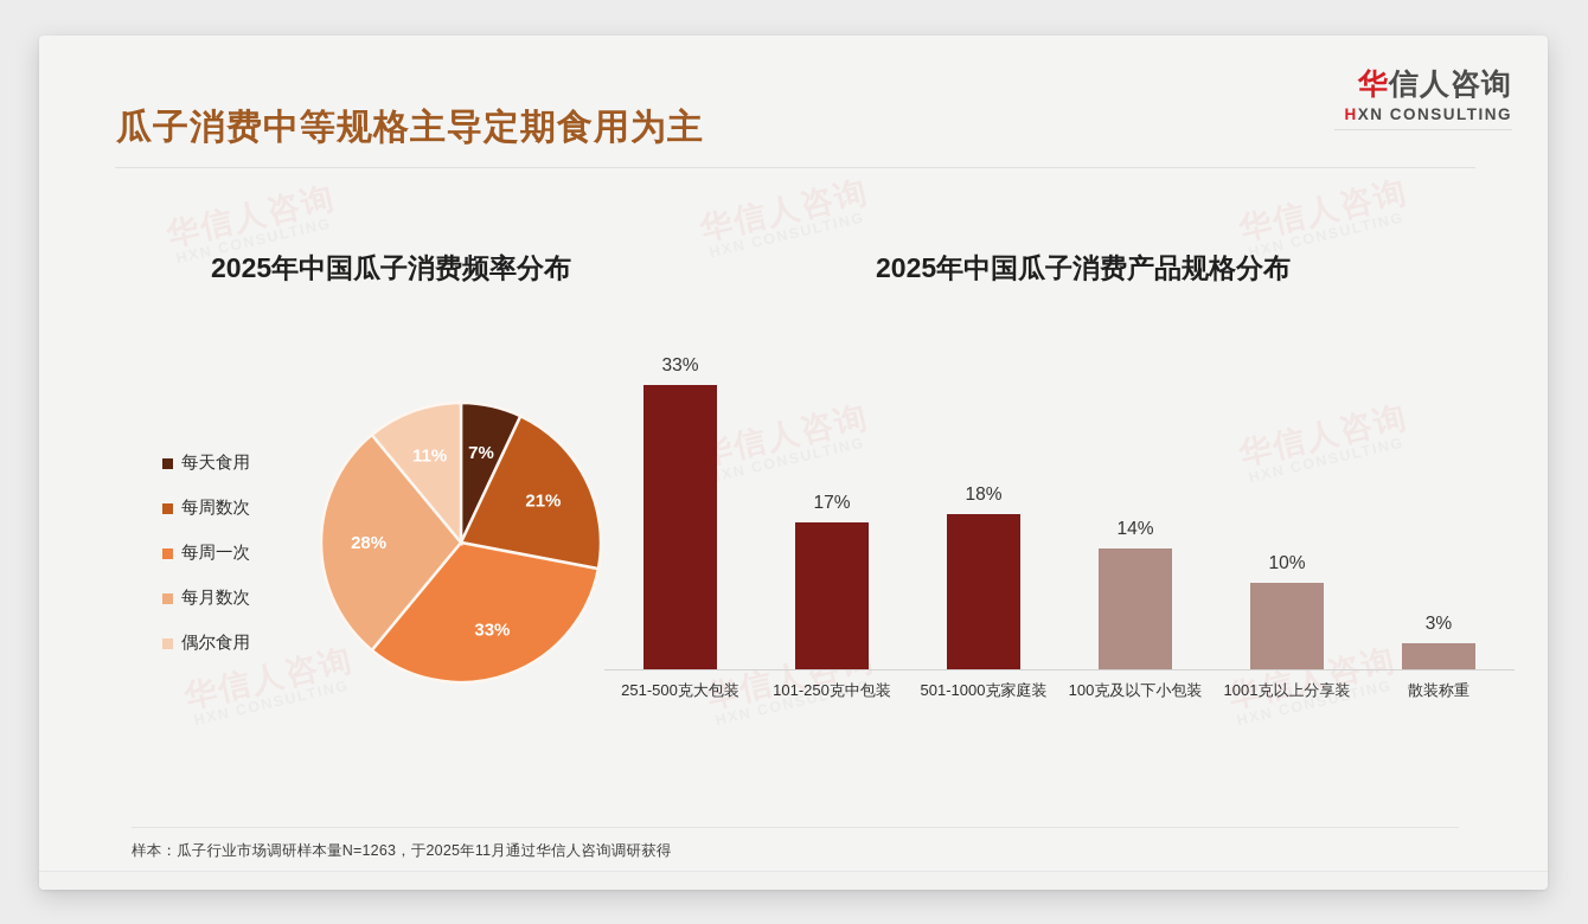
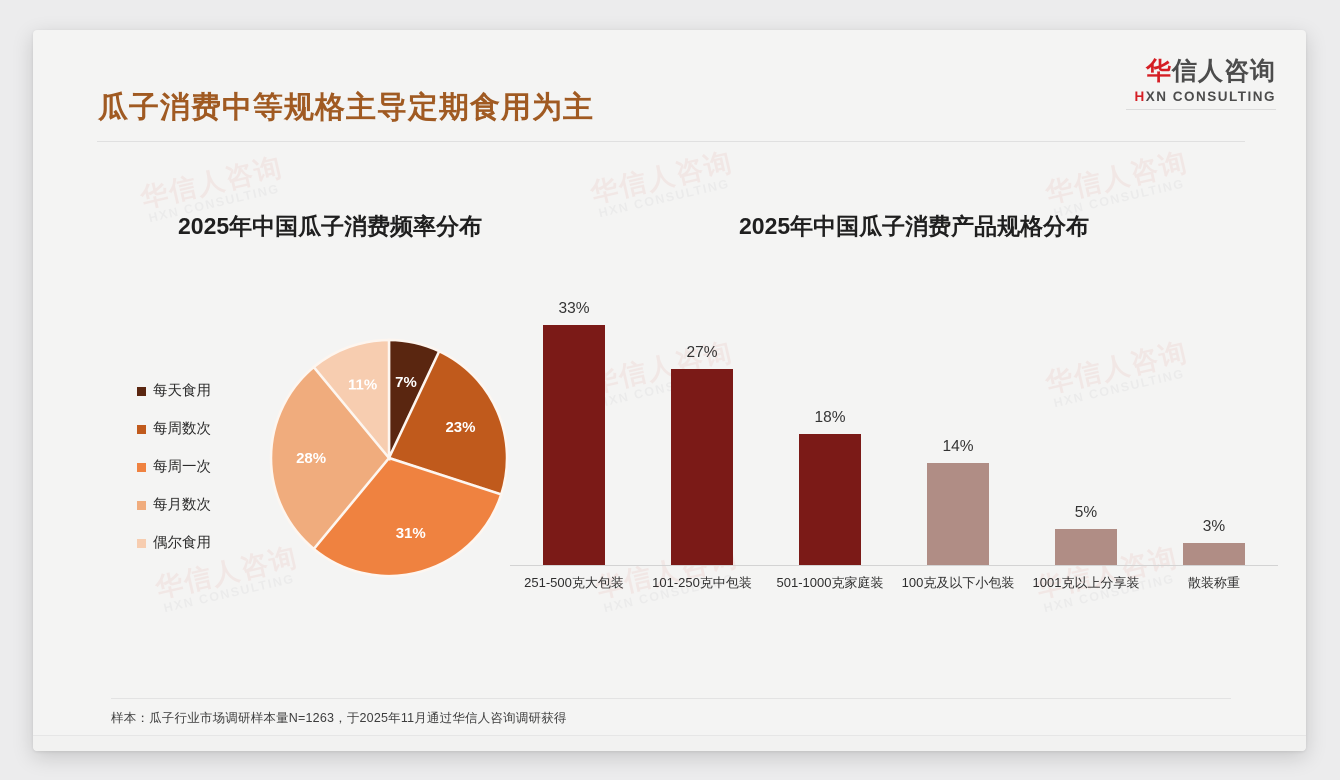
2025年中国瓜子消费频率分布/每周数次: 21% -> 23%
2025年中国瓜子消费频率分布/每周一次: 33% -> 31%
2025年中国瓜子消费产品规格分布/101-250克中包装: 17% -> 27%
2025年中国瓜子消费产品规格分布/1001克以上分享装: 10% -> 5%
